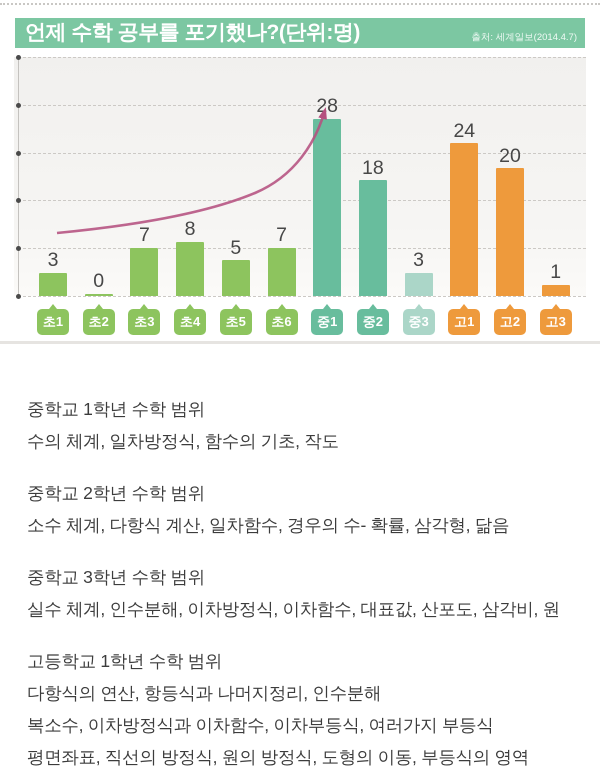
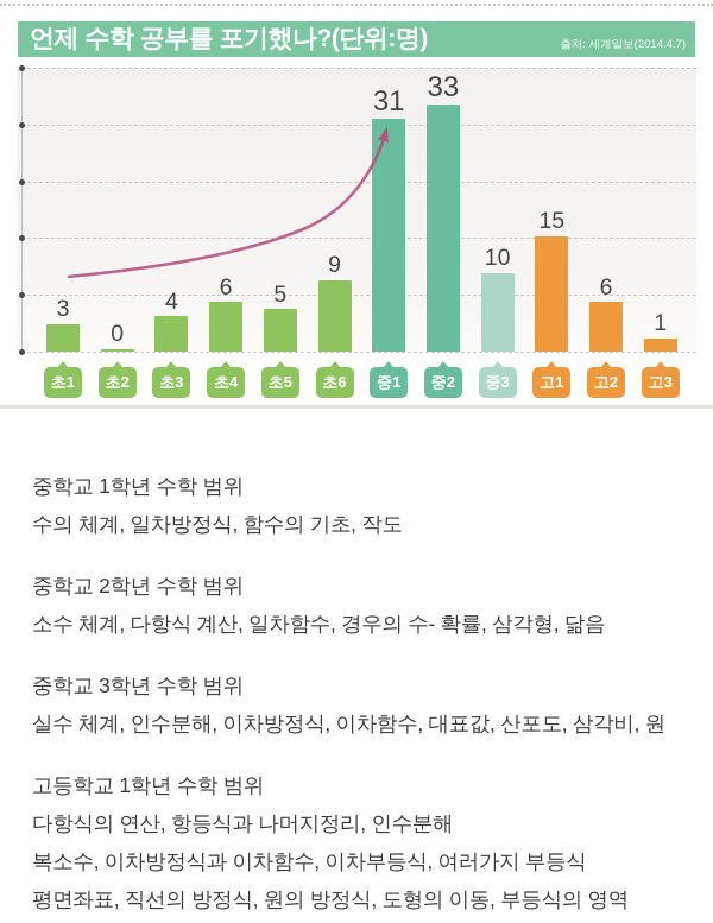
초3: 7 -> 4
초4: 8 -> 6
초6: 7 -> 9
중1: 28 -> 31
중2: 18 -> 33
중3: 3 -> 10
고1: 24 -> 15
고2: 20 -> 6
